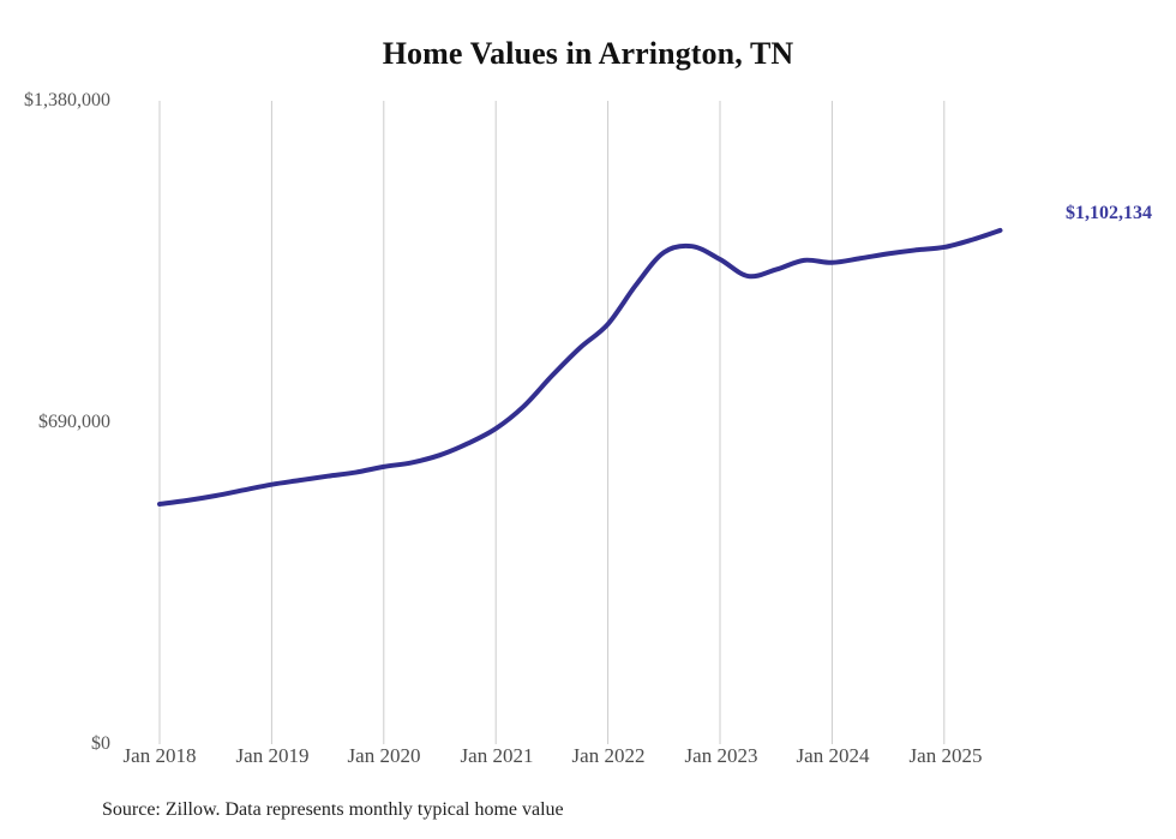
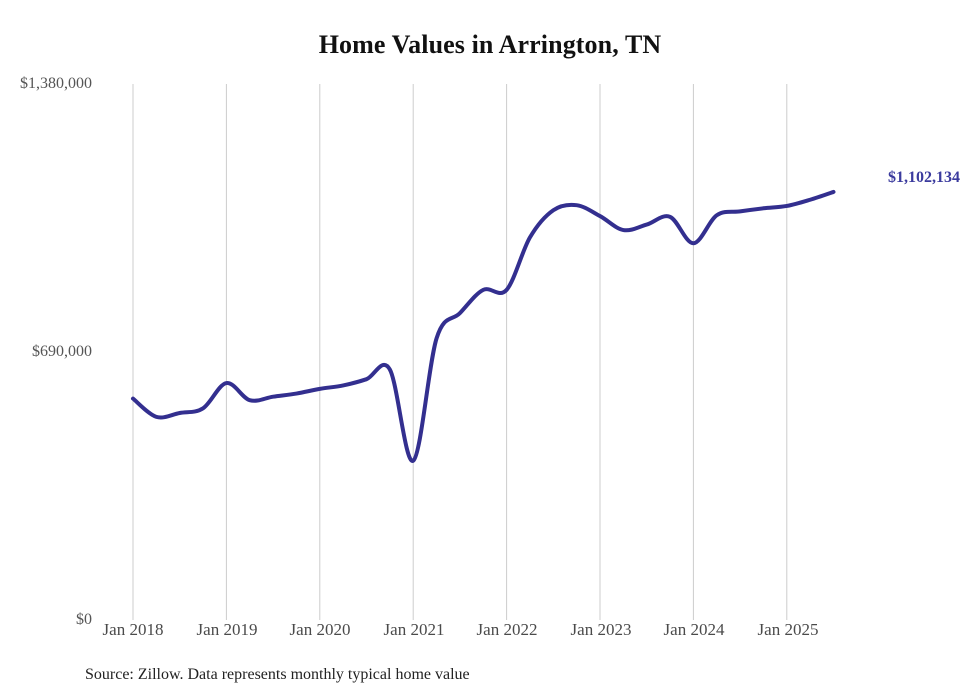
Jan 2018: $520000 -> $570000
Jan 2019: $560000 -> $610000
Jan 2021: $680000 -> $410000
Jan 2022: $900000 -> $850000
Jan 2024: $1030000 -> $970000
